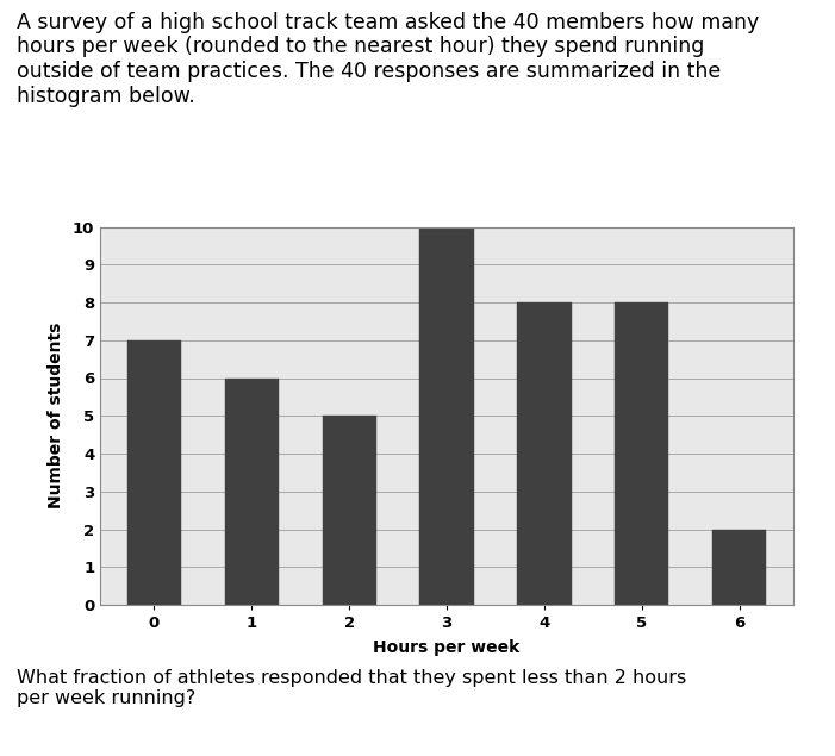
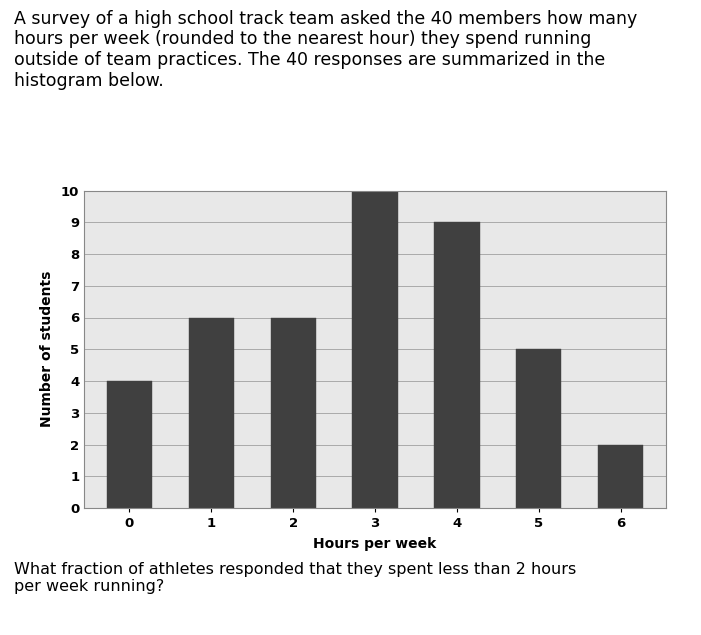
0: 7 -> 4
2: 5 -> 6
4: 8 -> 9
5: 8 -> 5
